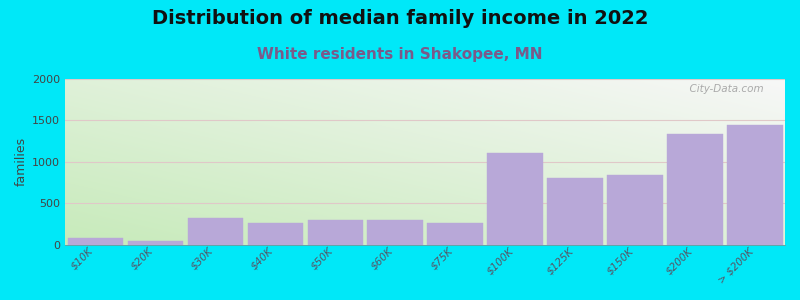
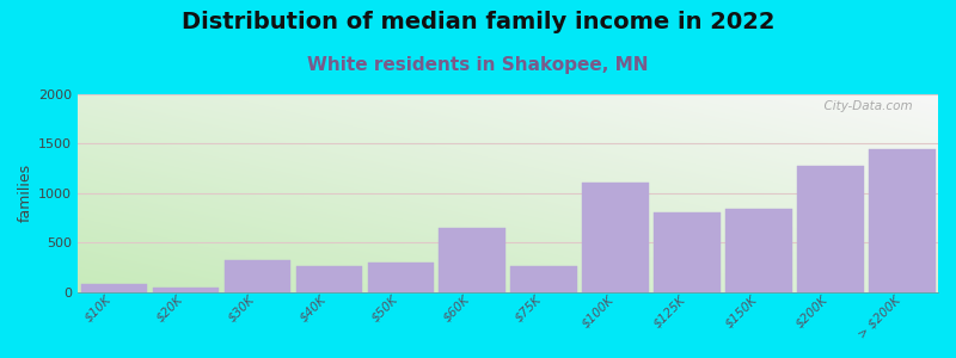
$60K: 300 -> 650
$200K: 1340 -> 1270
